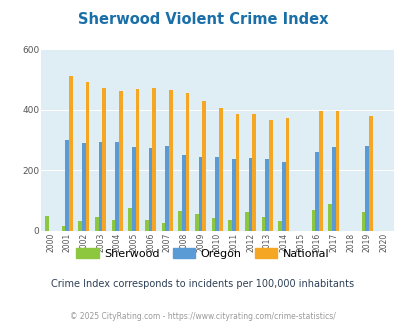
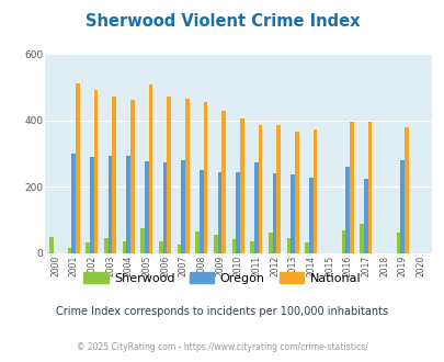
National/2005: 469 -> 510
Oregon/2011: 238 -> 275
Oregon/2017: 278 -> 225
